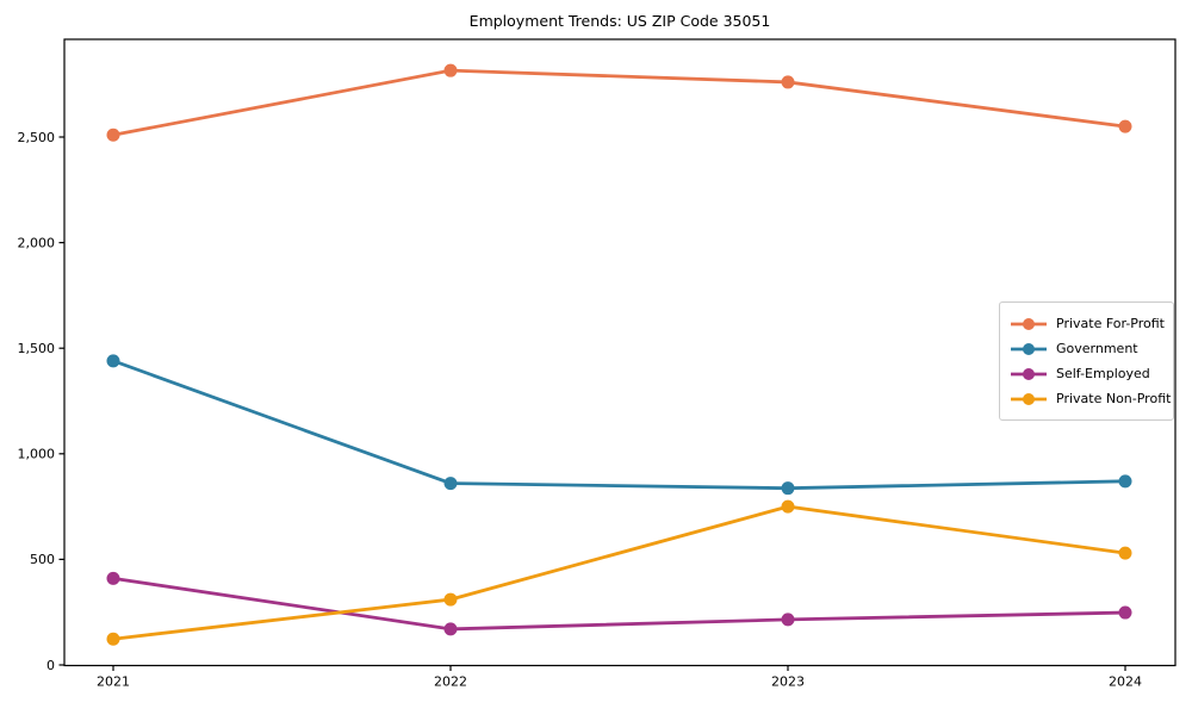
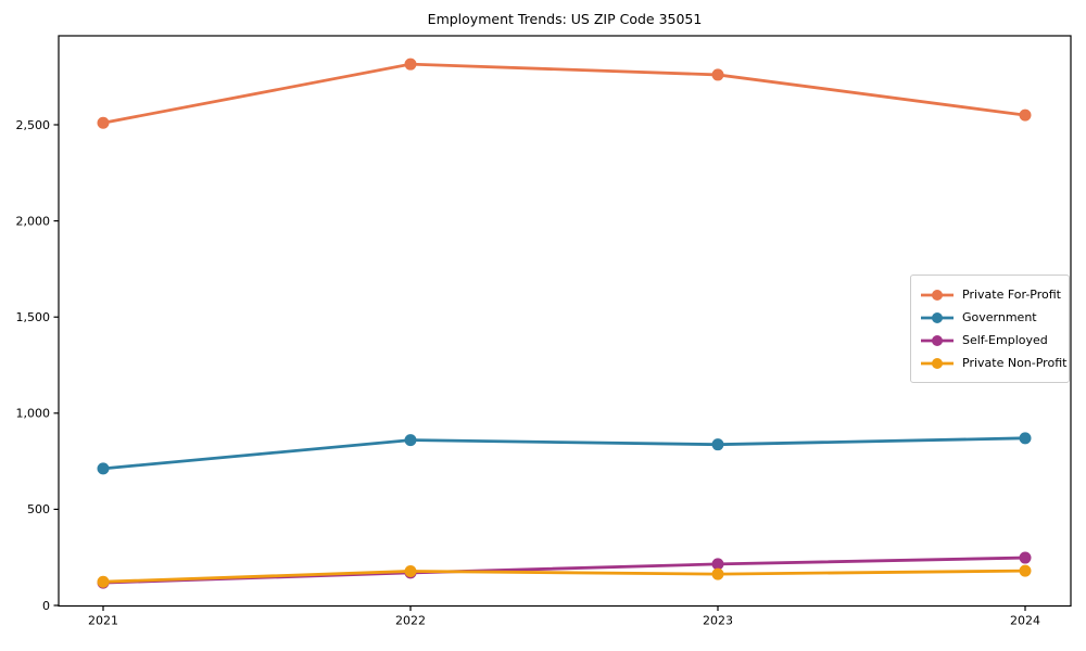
Government/2021: 1440 -> 710
Self-Employed/2021: 410 -> 120
Private Non-Profit/2022: 310 -> 180
Private Non-Profit/2023: 750 -> 160
Private Non-Profit/2024: 530 -> 180
